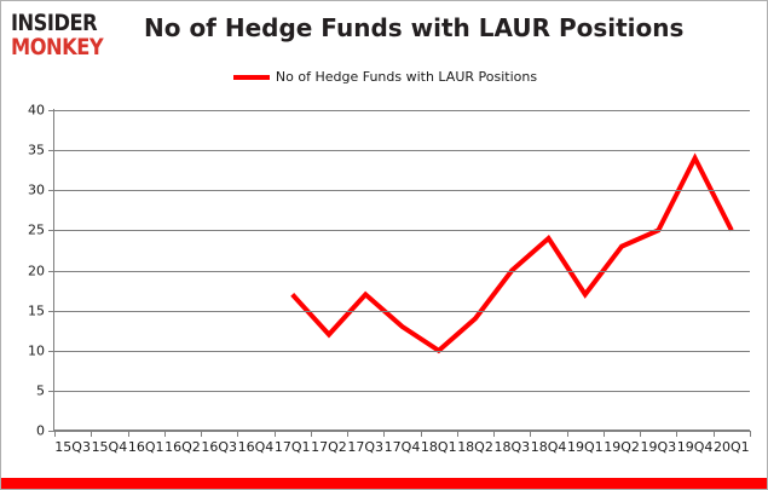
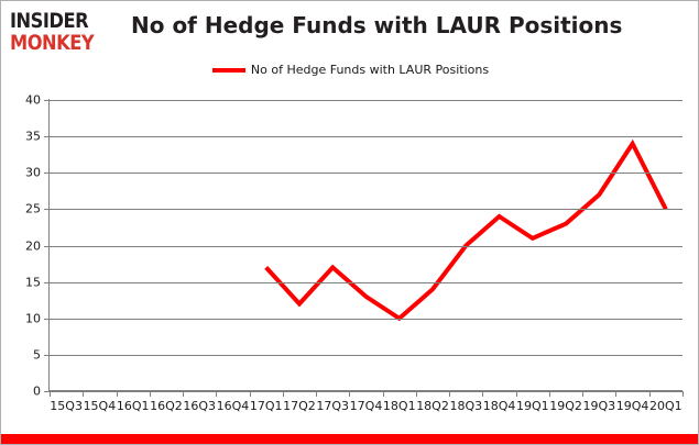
19Q1: 17 -> 21
19Q3: 25 -> 27
